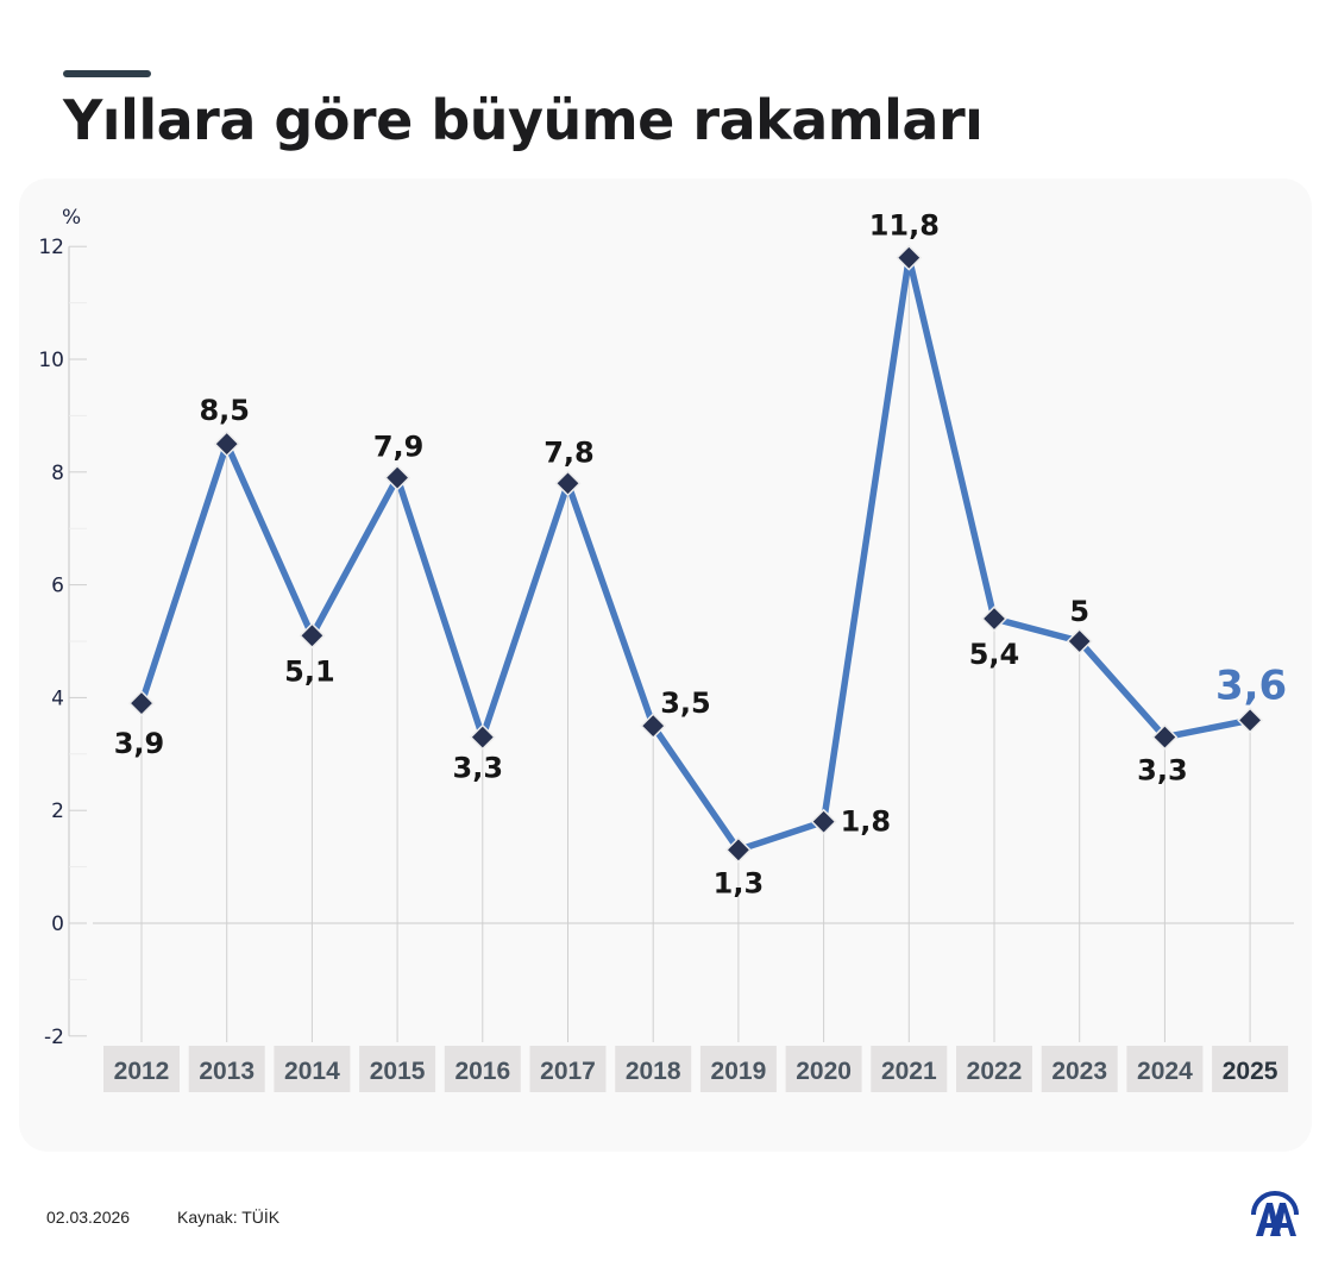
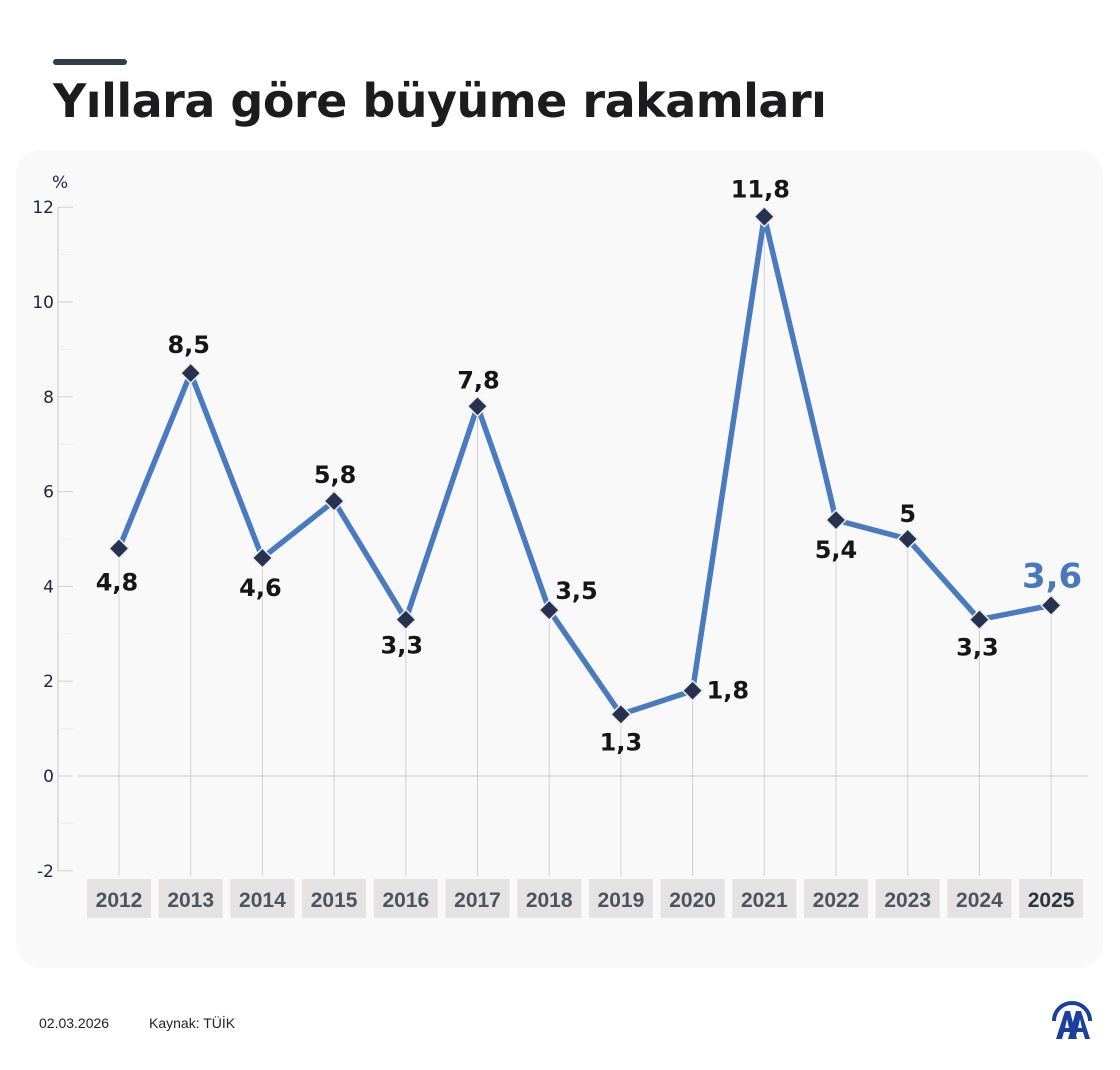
2012: 3,9 -> 4,8
2014: 5,1 -> 4,6
2015: 7,9 -> 5,8
